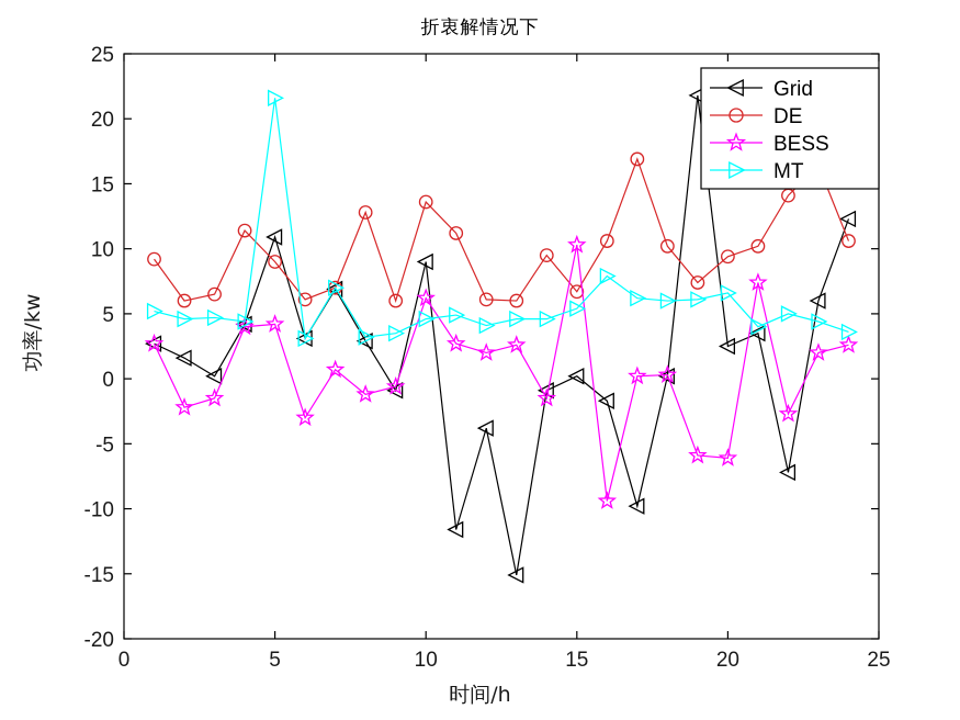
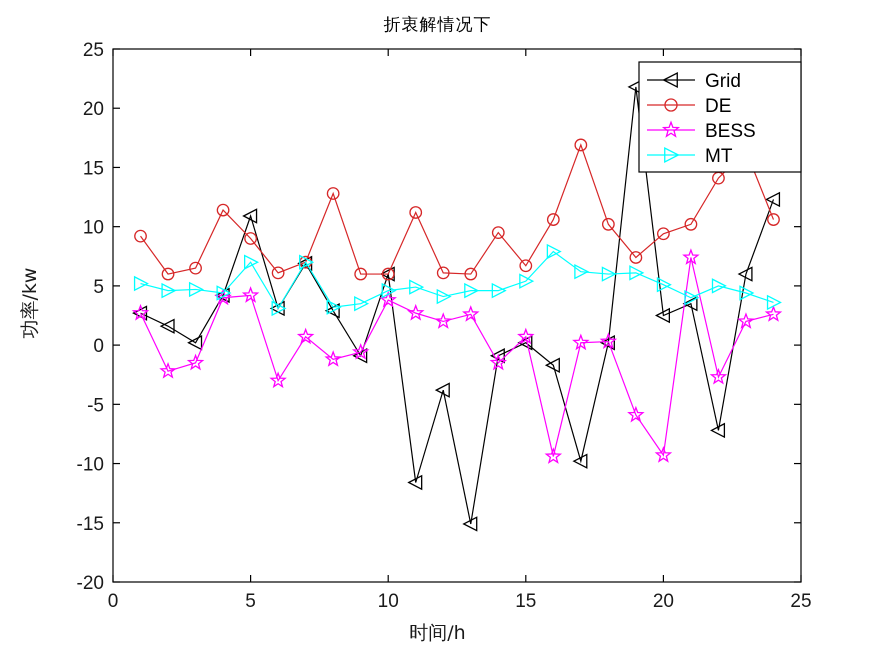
MT/5: 21.6 -> 7.0
Grid/10: 9.0 -> 6.0
DE/10: 13.6 -> 6.0
BESS/10: 6.2 -> 3.8
BESS/15: 10.3 -> 0.7
BESS/20: -6.1 -> -9.3
MT/20: 6.6 -> 5.1
